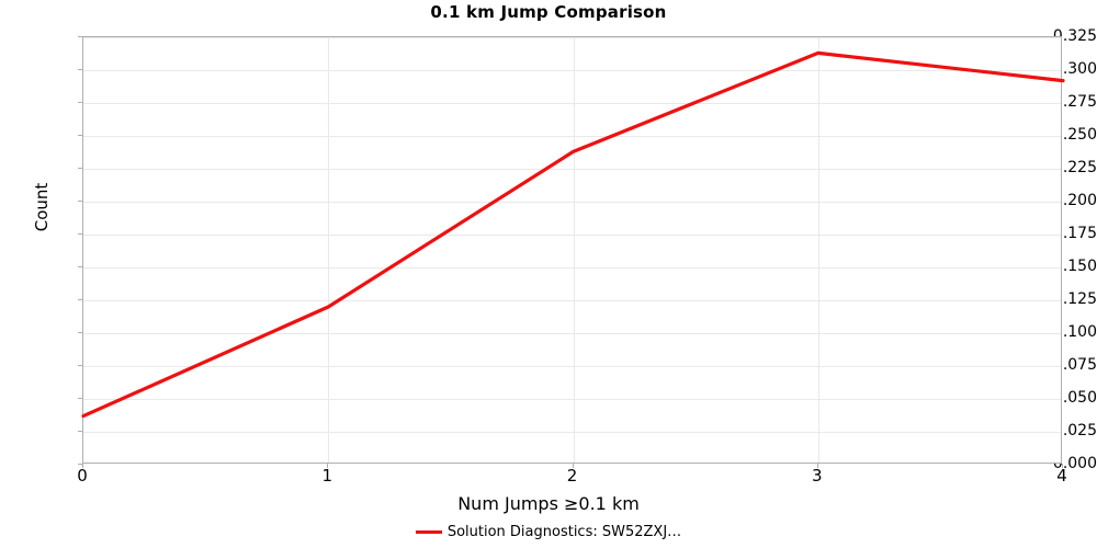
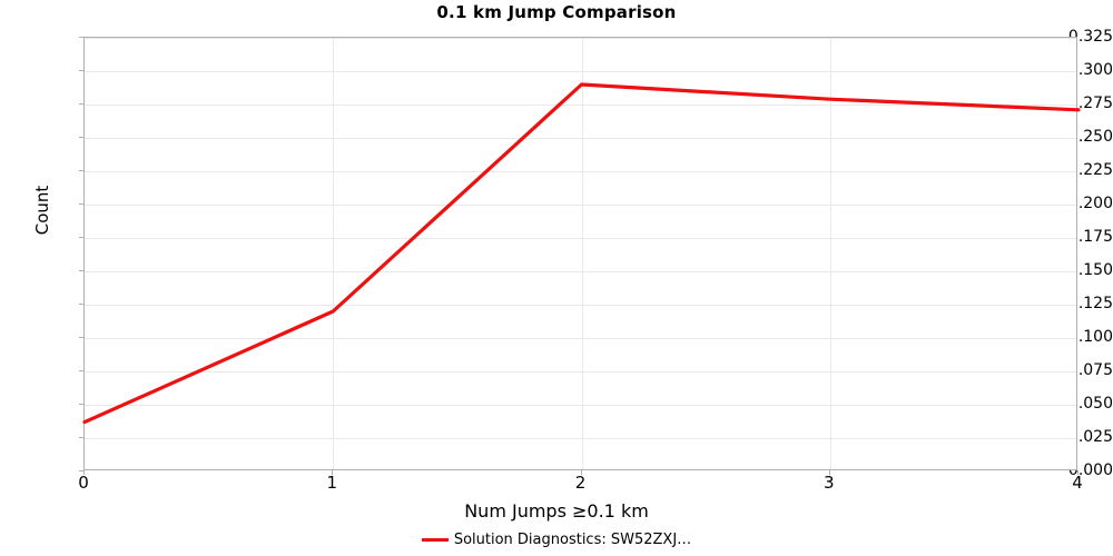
2: 0.238 -> 0.290
3: 0.313 -> 0.279
4: 0.292 -> 0.271
